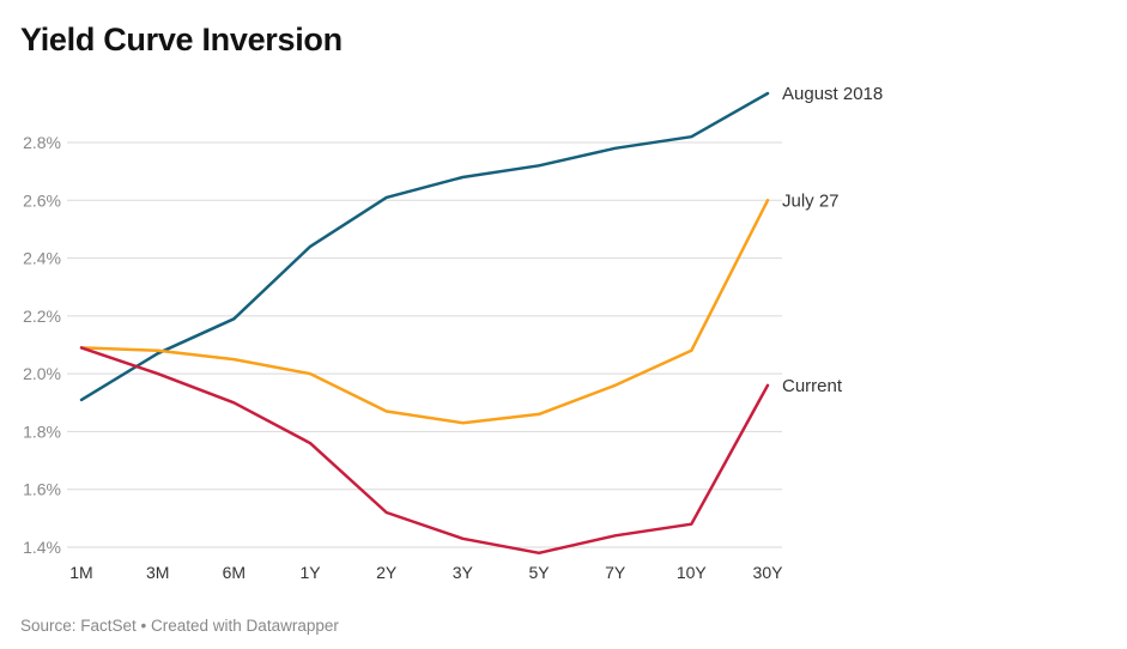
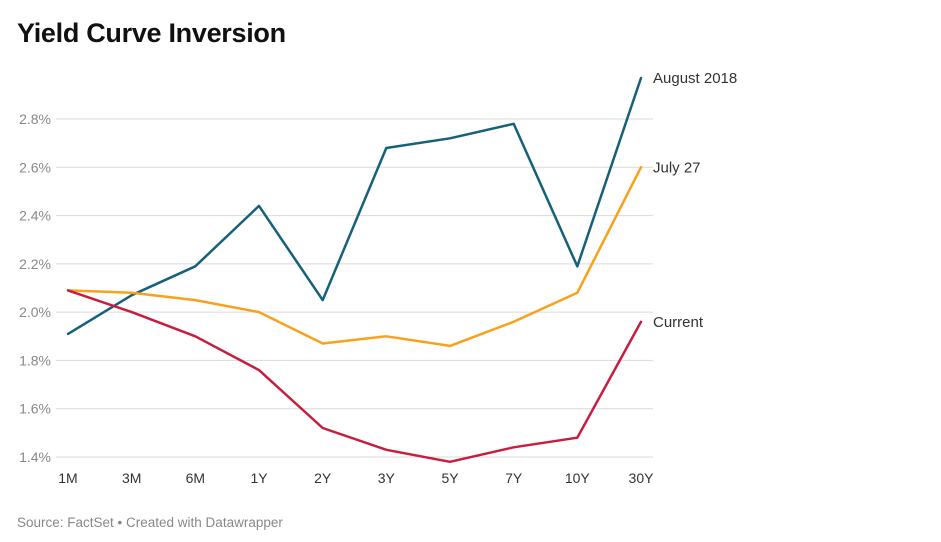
August 2018/2Y: 2.61% -> 2.05%
July 27/3Y: 1.83% -> 1.90%
August 2018/10Y: 2.82% -> 2.19%
